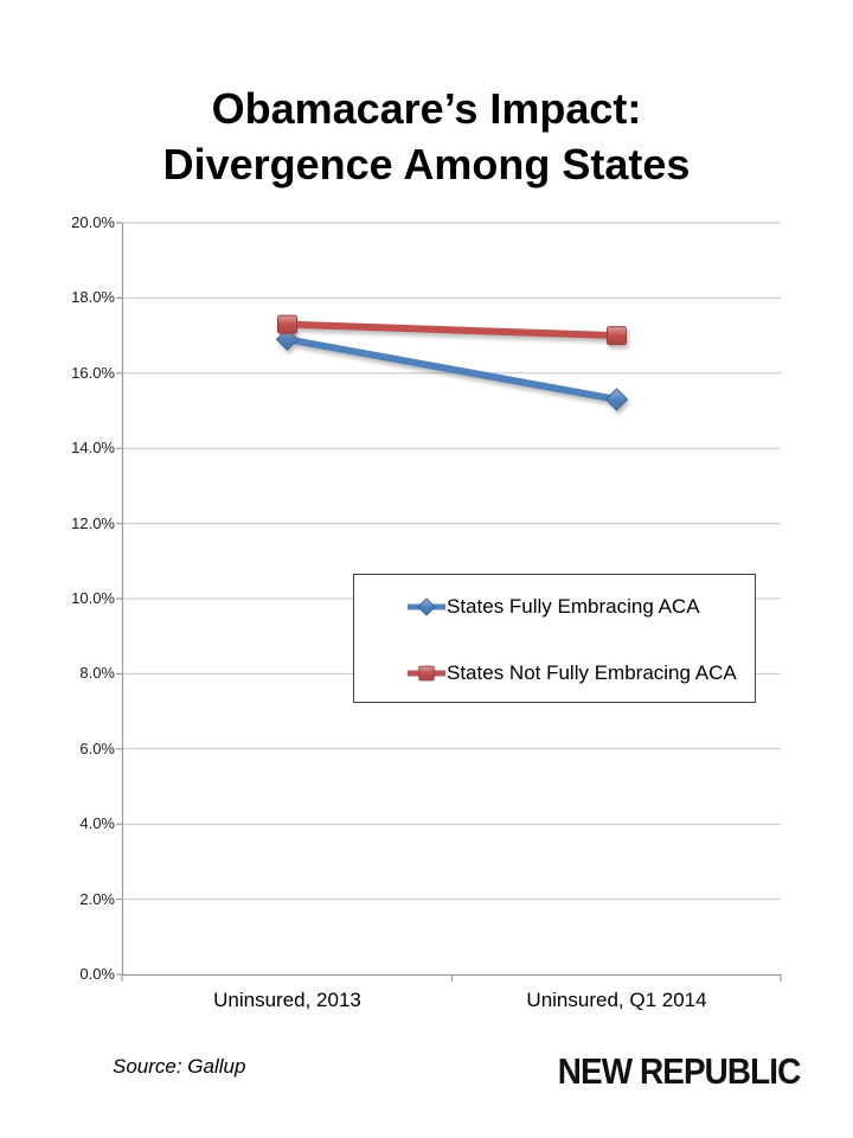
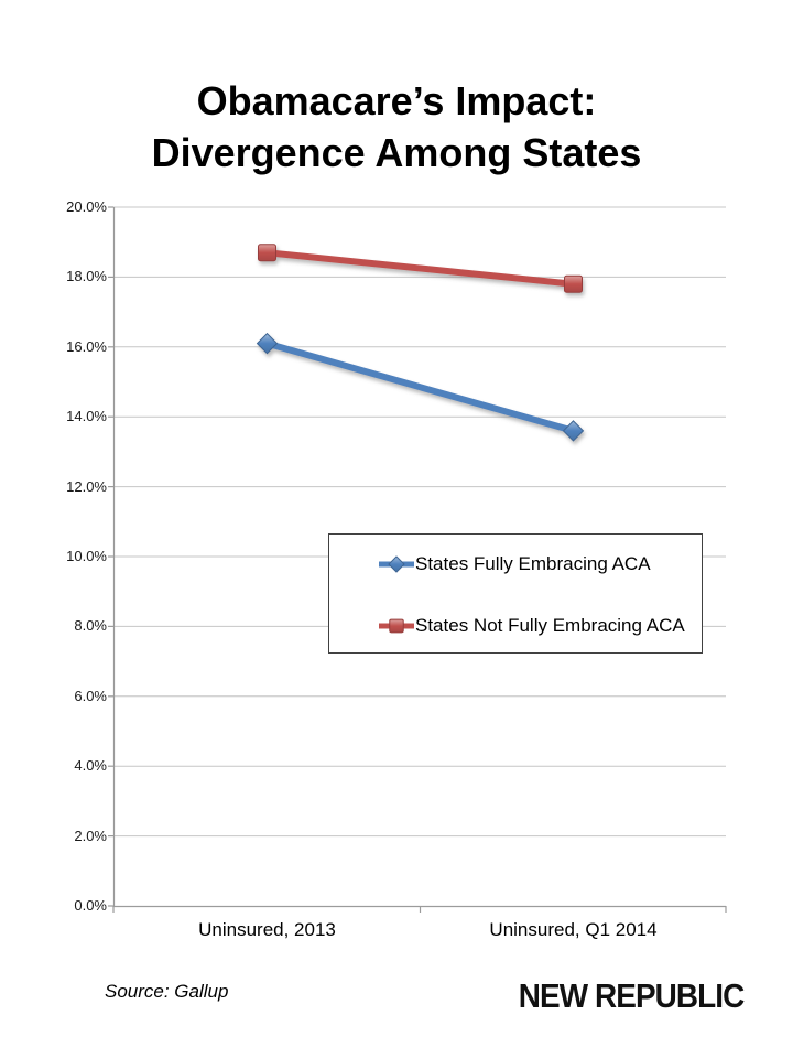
States Fully Embracing ACA/Uninsured, 2013: 16.9% -> 16.1%
States Not Fully Embracing ACA/Uninsured, 2013: 17.3% -> 18.7%
States Fully Embracing ACA/Uninsured, Q1 2014: 15.3% -> 13.6%
States Not Fully Embracing ACA/Uninsured, Q1 2014: 17.0% -> 17.8%
